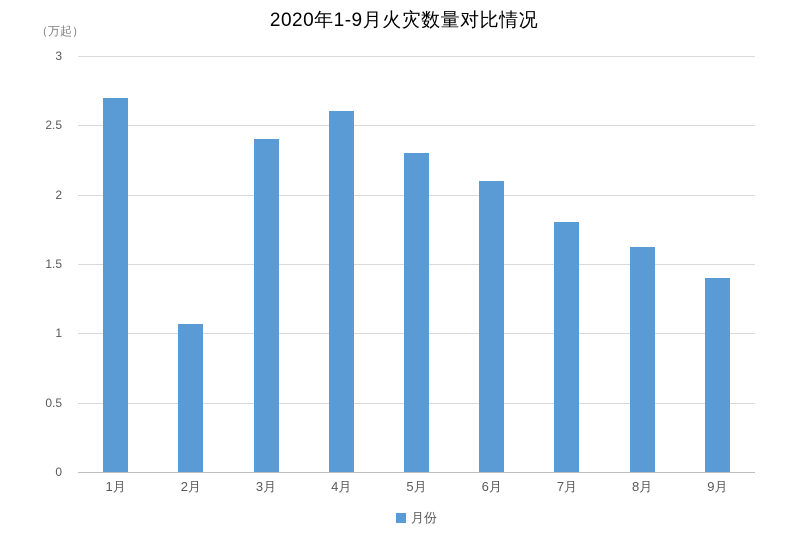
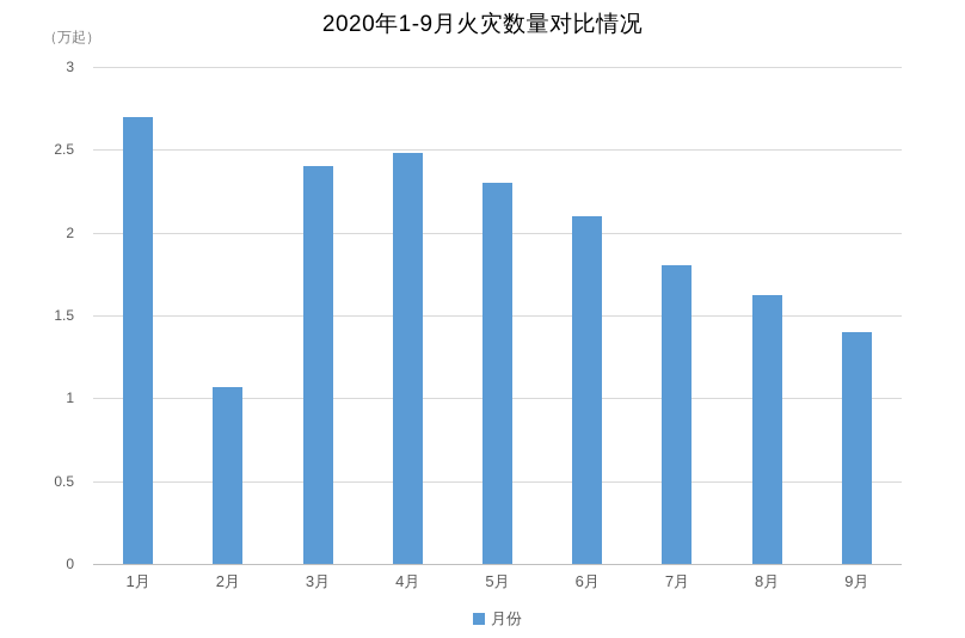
4月: 2.60 -> 2.48
